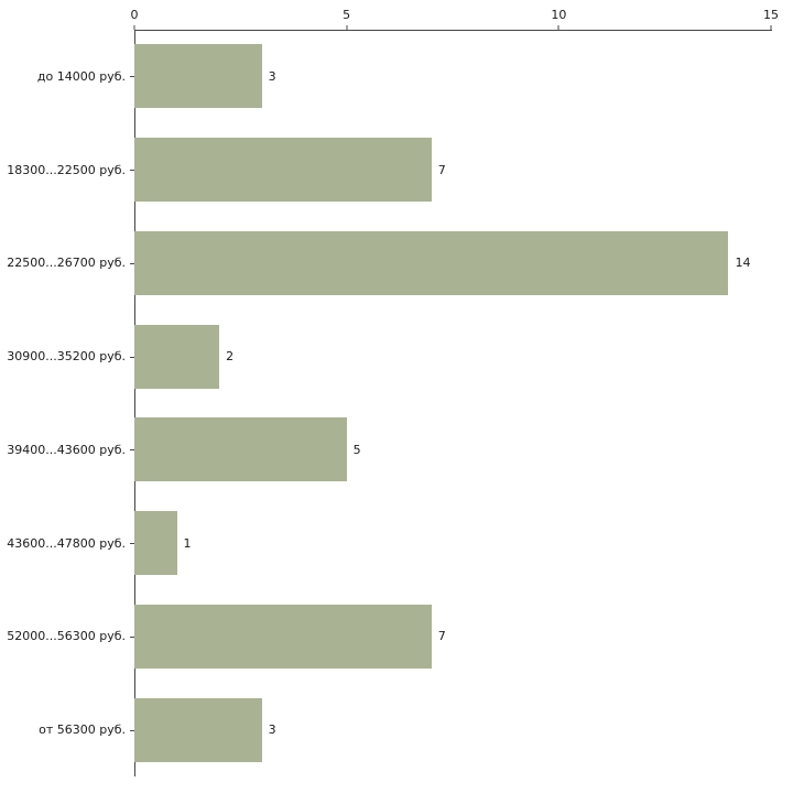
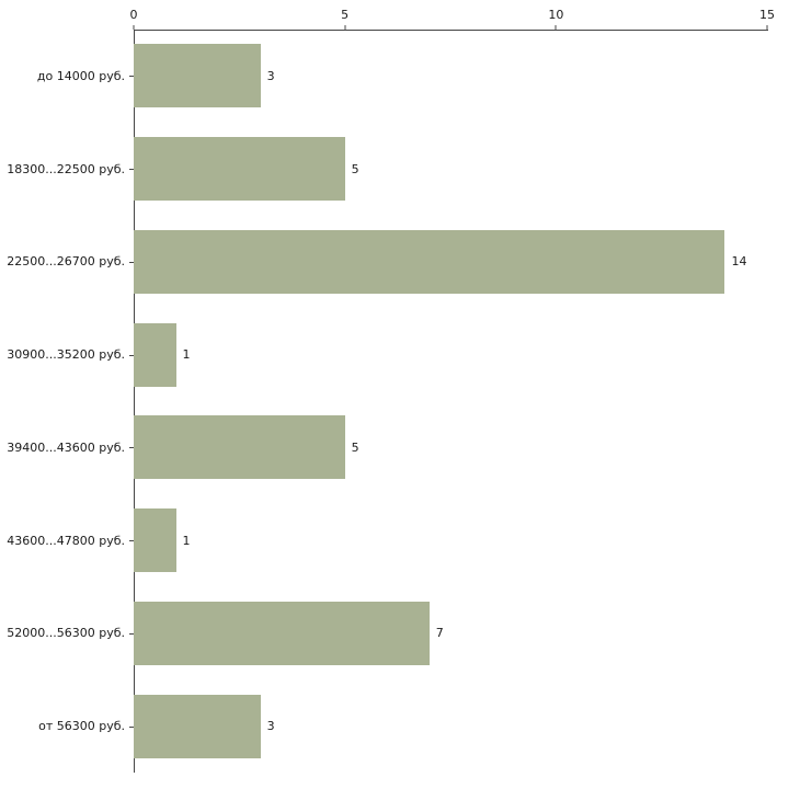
18300...22500 руб.: 7 -> 5
30900...35200 руб.: 2 -> 1
